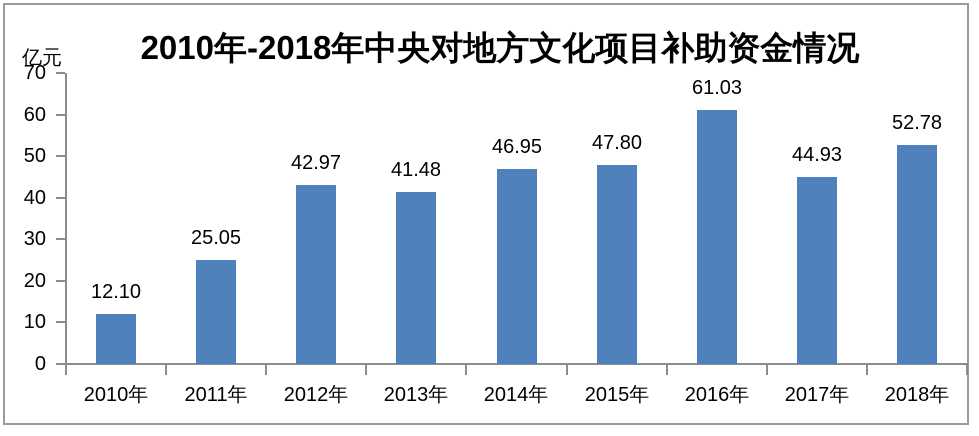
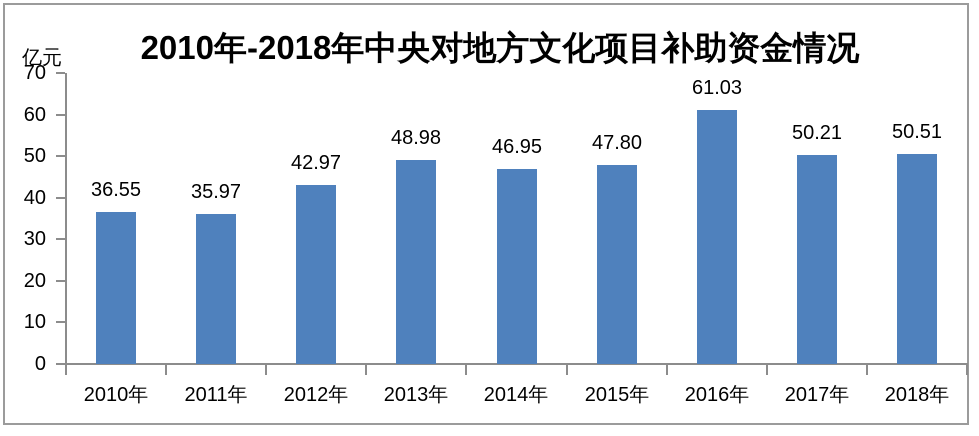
2010年: 12.10 -> 36.55
2011年: 25.05 -> 35.97
2013年: 41.48 -> 48.98
2017年: 44.93 -> 50.21
2018年: 52.78 -> 50.51
